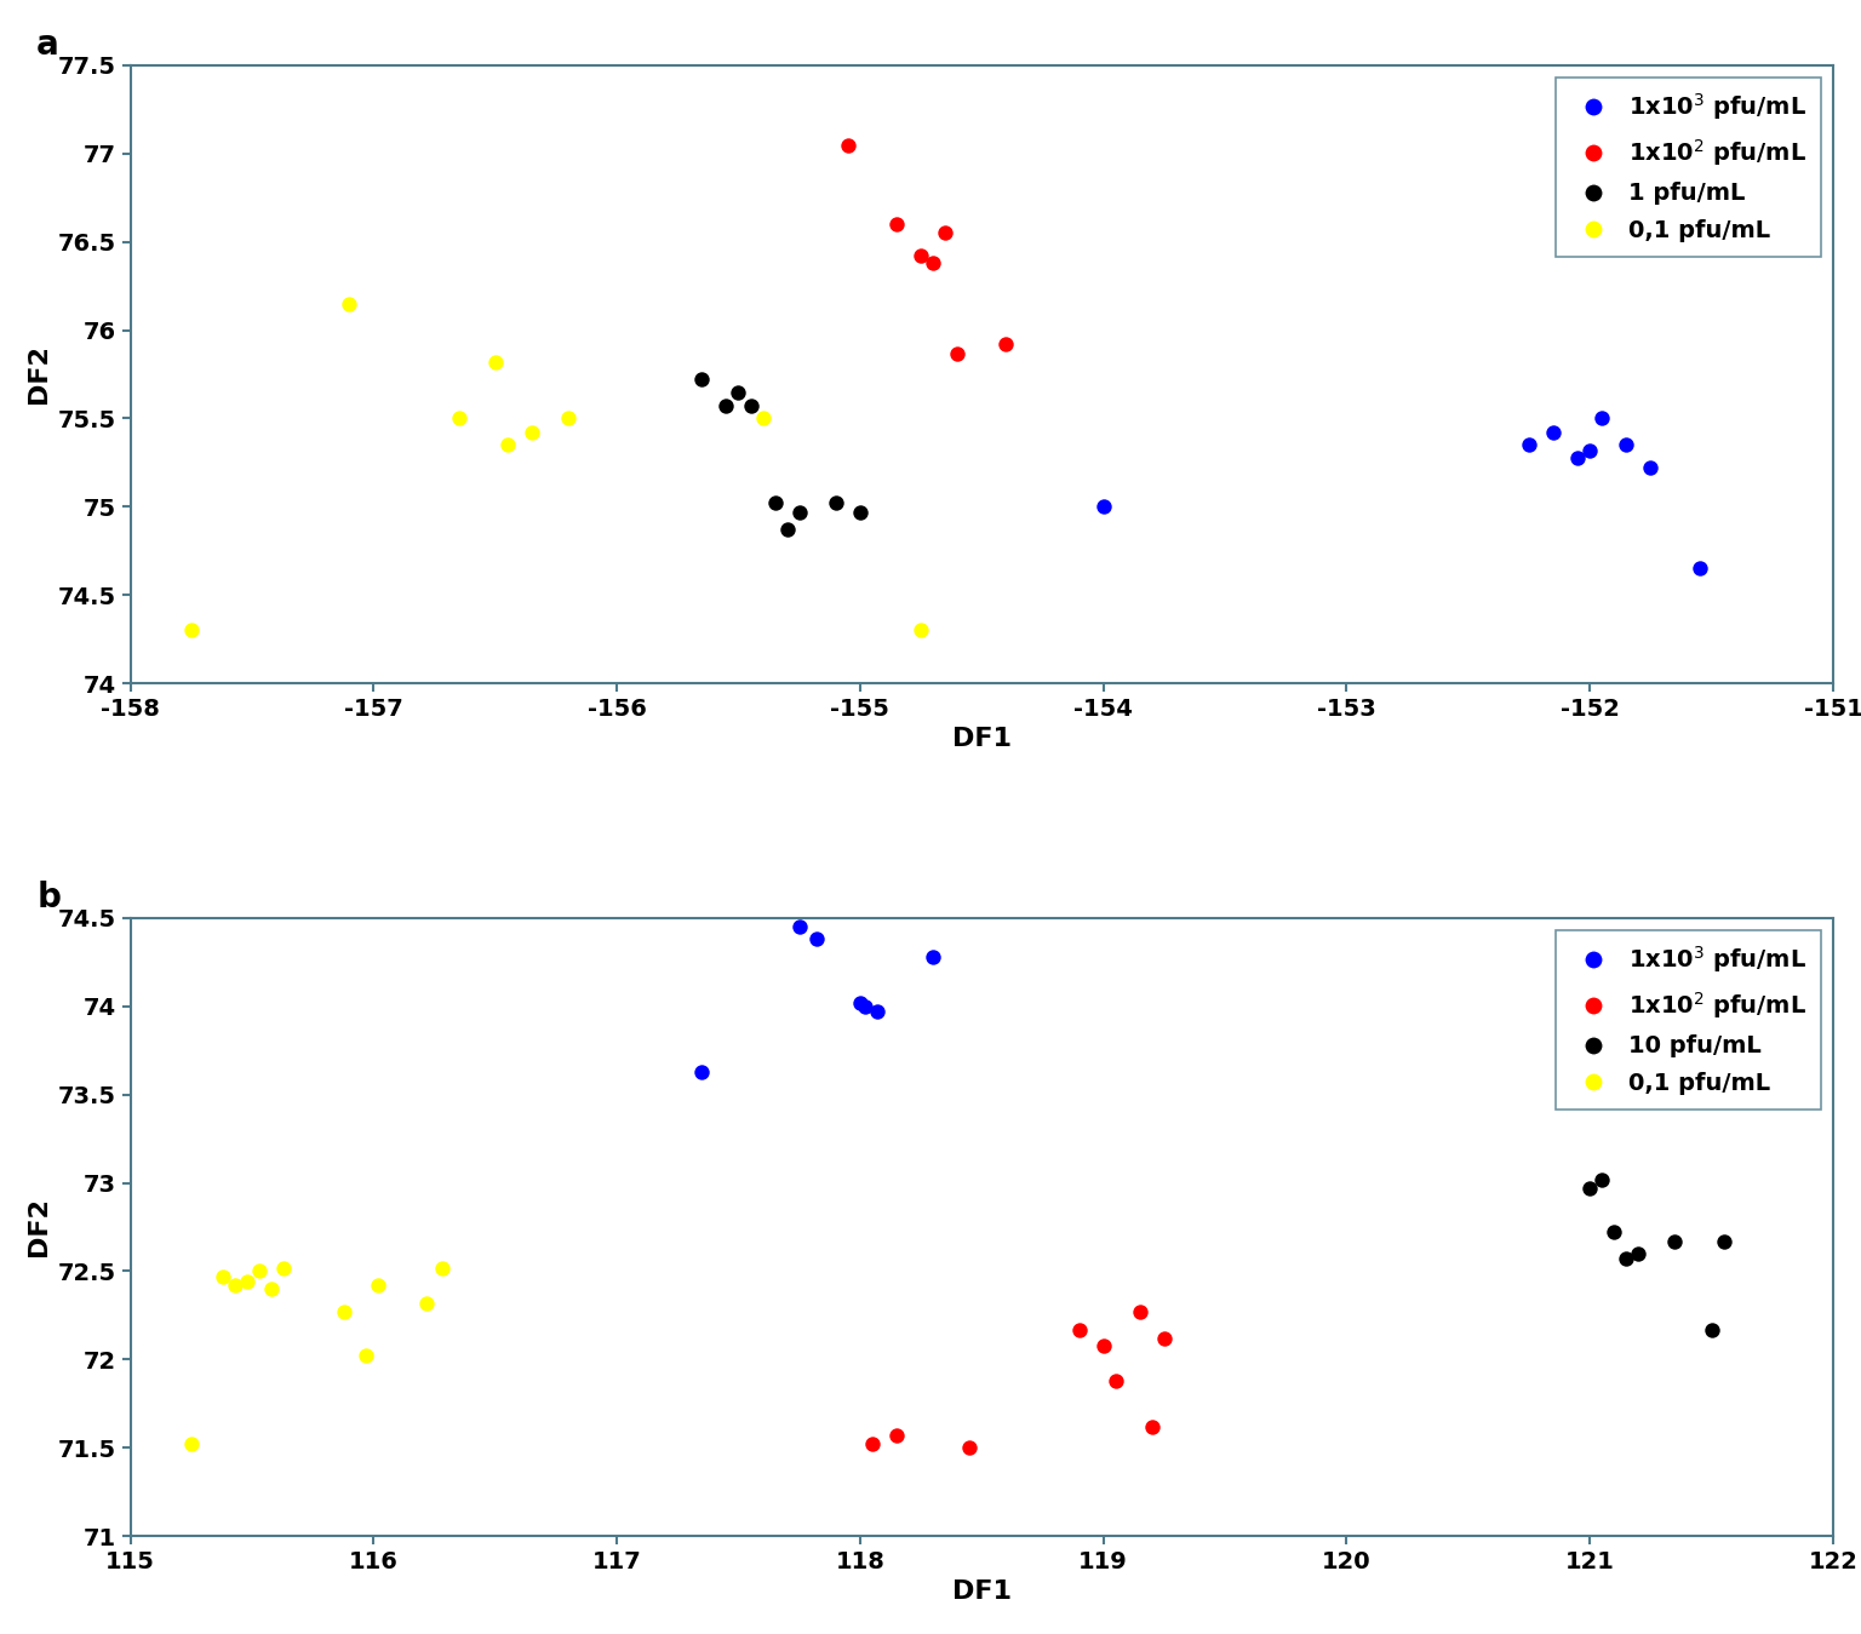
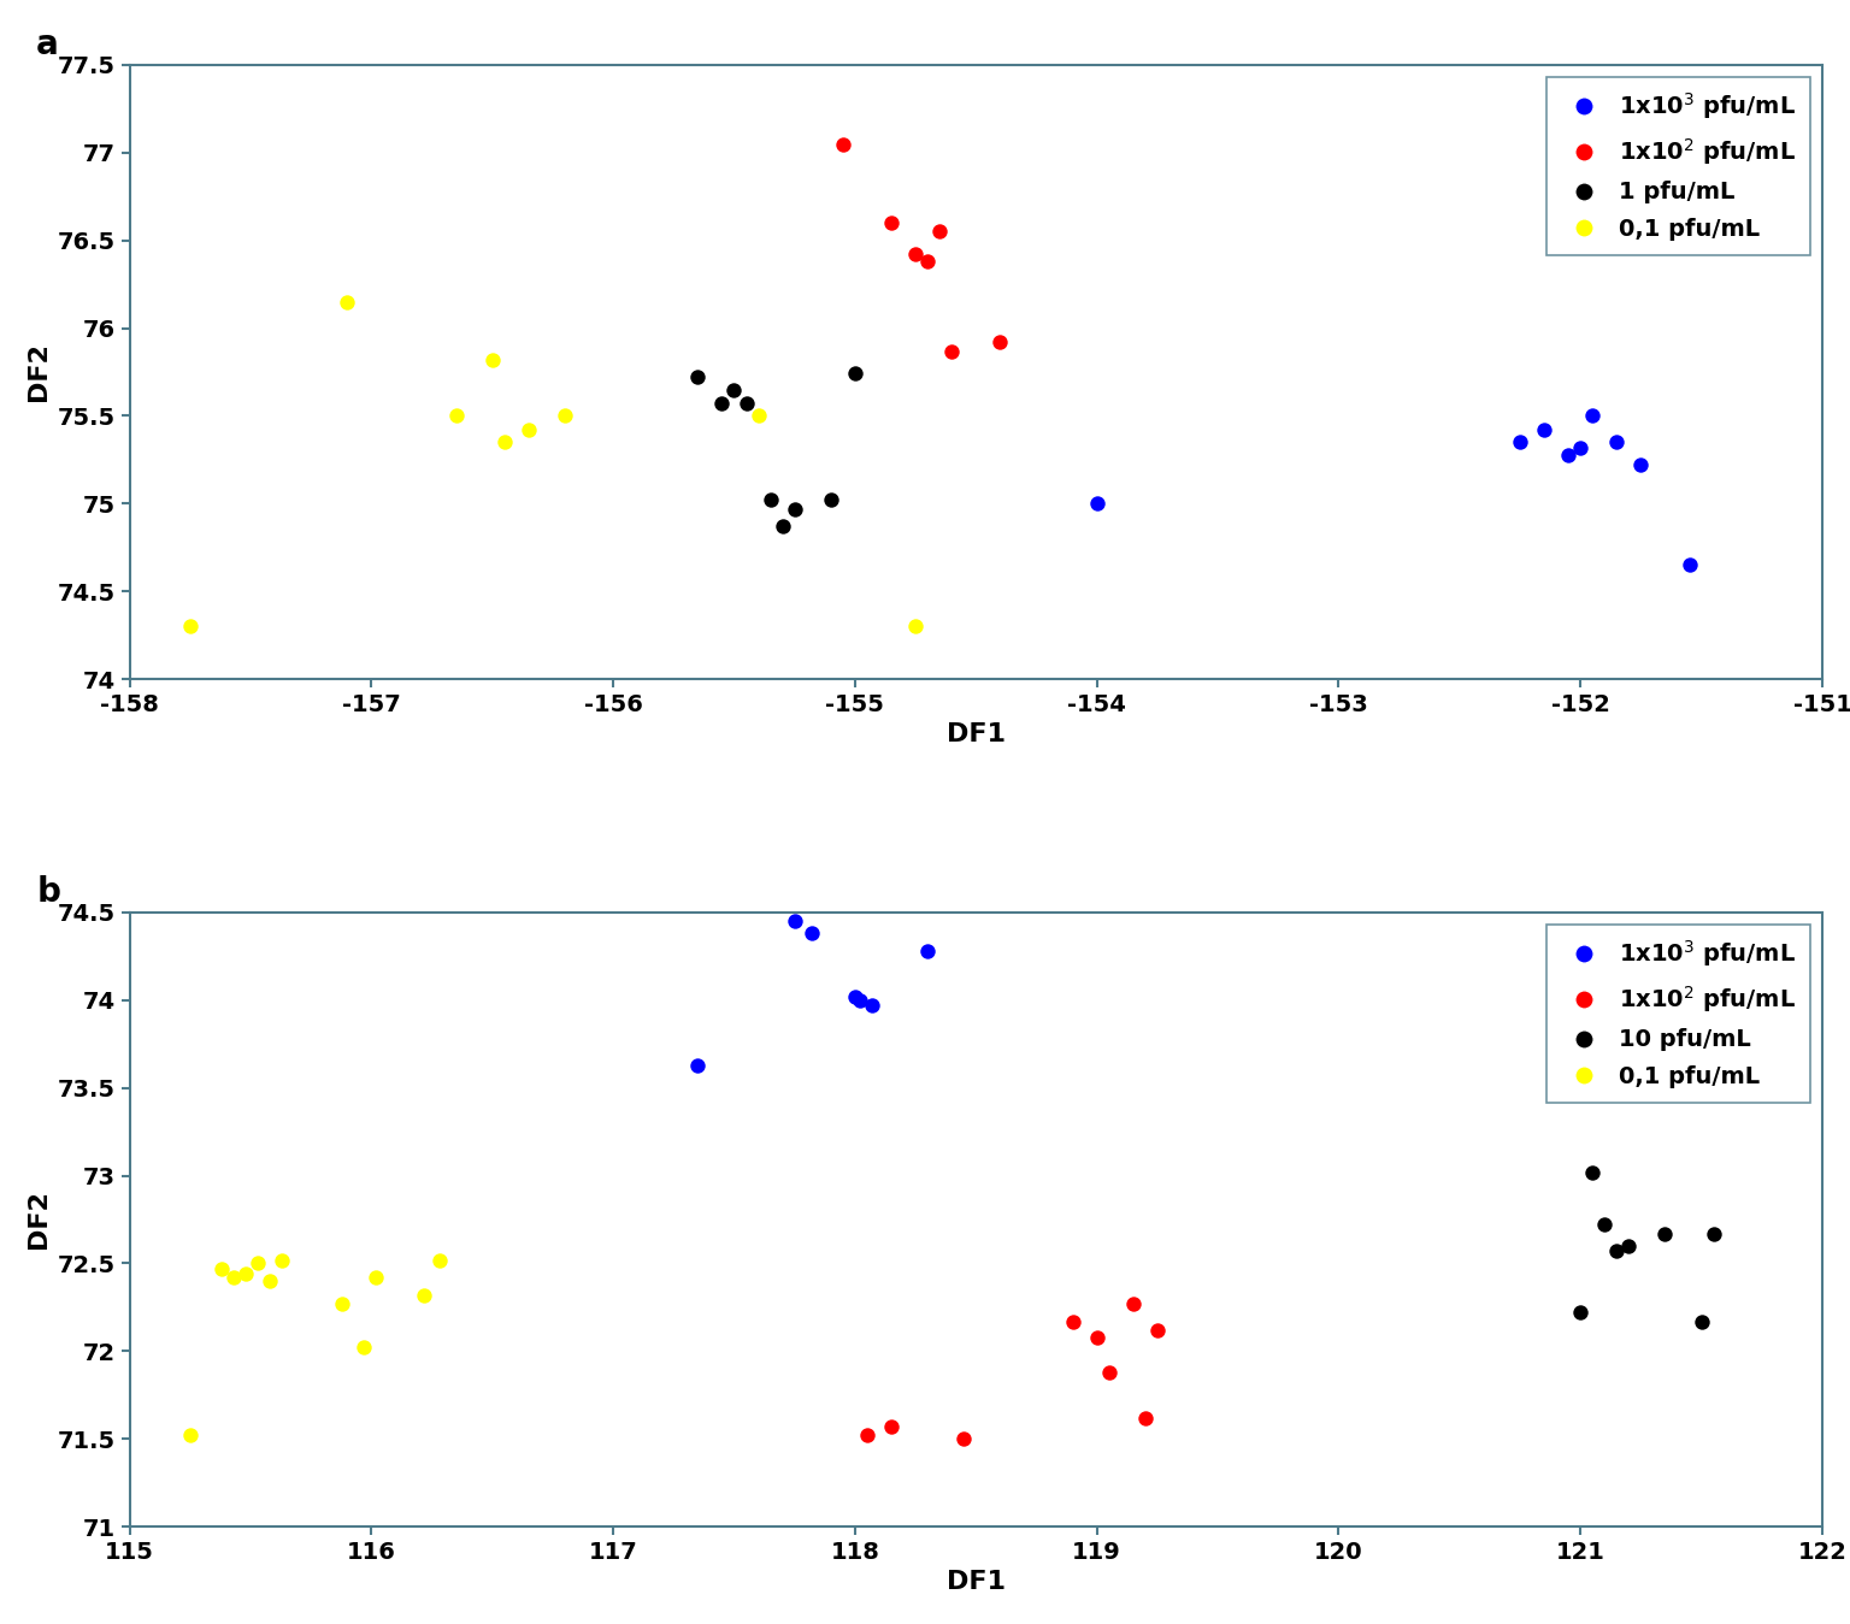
1 pfu/mL/-155: 74.97 -> 75.74
10 pfu/mL/121: 72.97 -> 72.22
